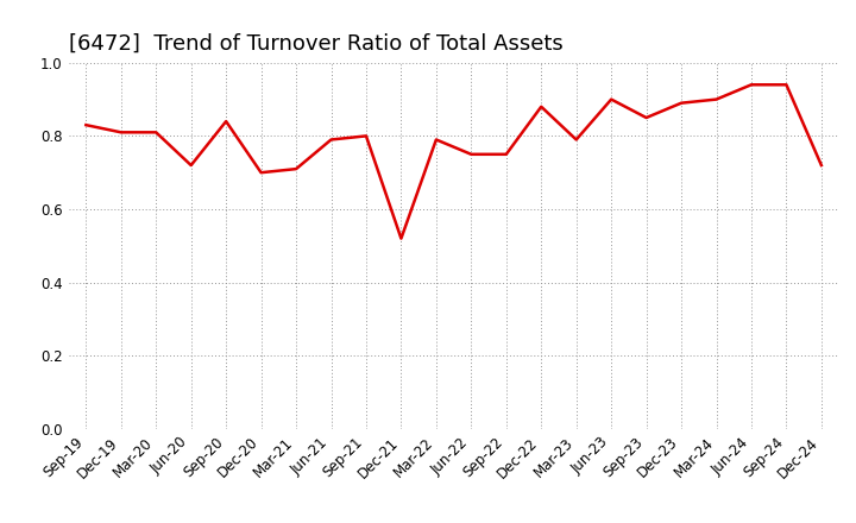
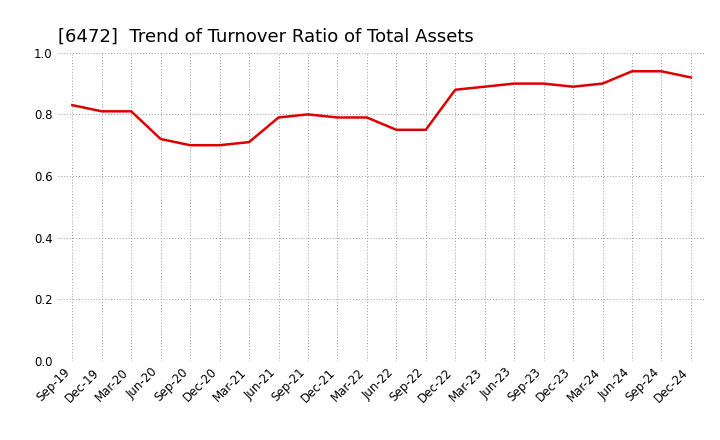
Sep-20: 0.84 -> 0.70
Dec-21: 0.52 -> 0.79
Mar-23: 0.79 -> 0.89
Sep-23: 0.85 -> 0.90
Dec-24: 0.72 -> 0.92
